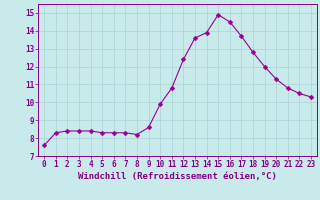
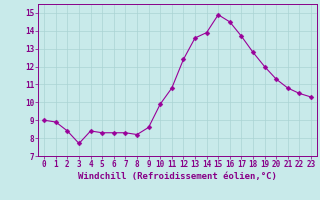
0: 7.6 -> 9.0
1: 8.3 -> 8.9
3: 8.4 -> 7.7
